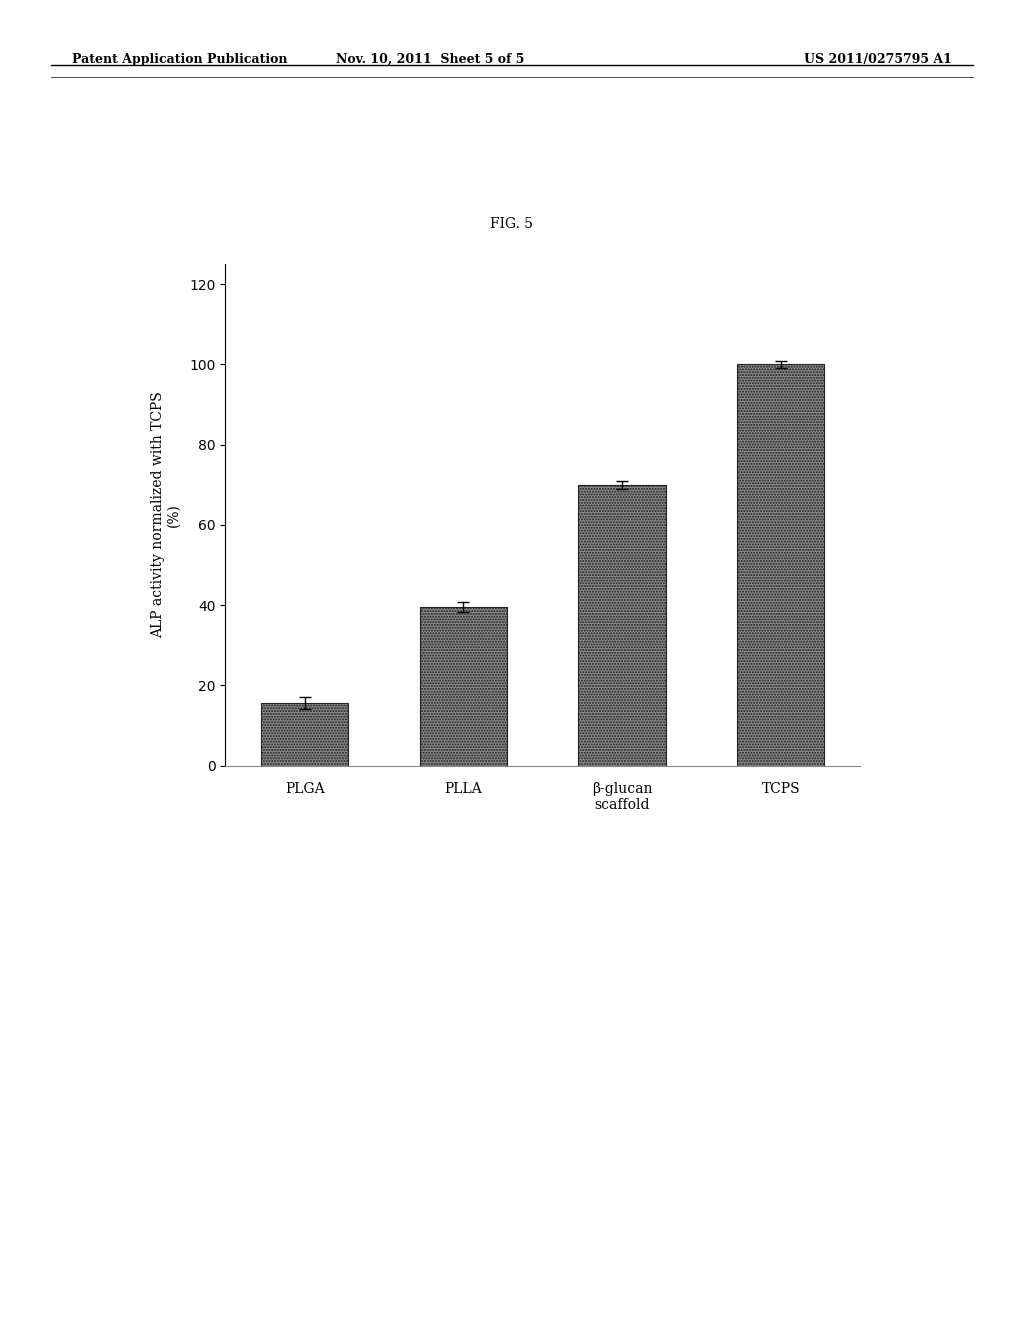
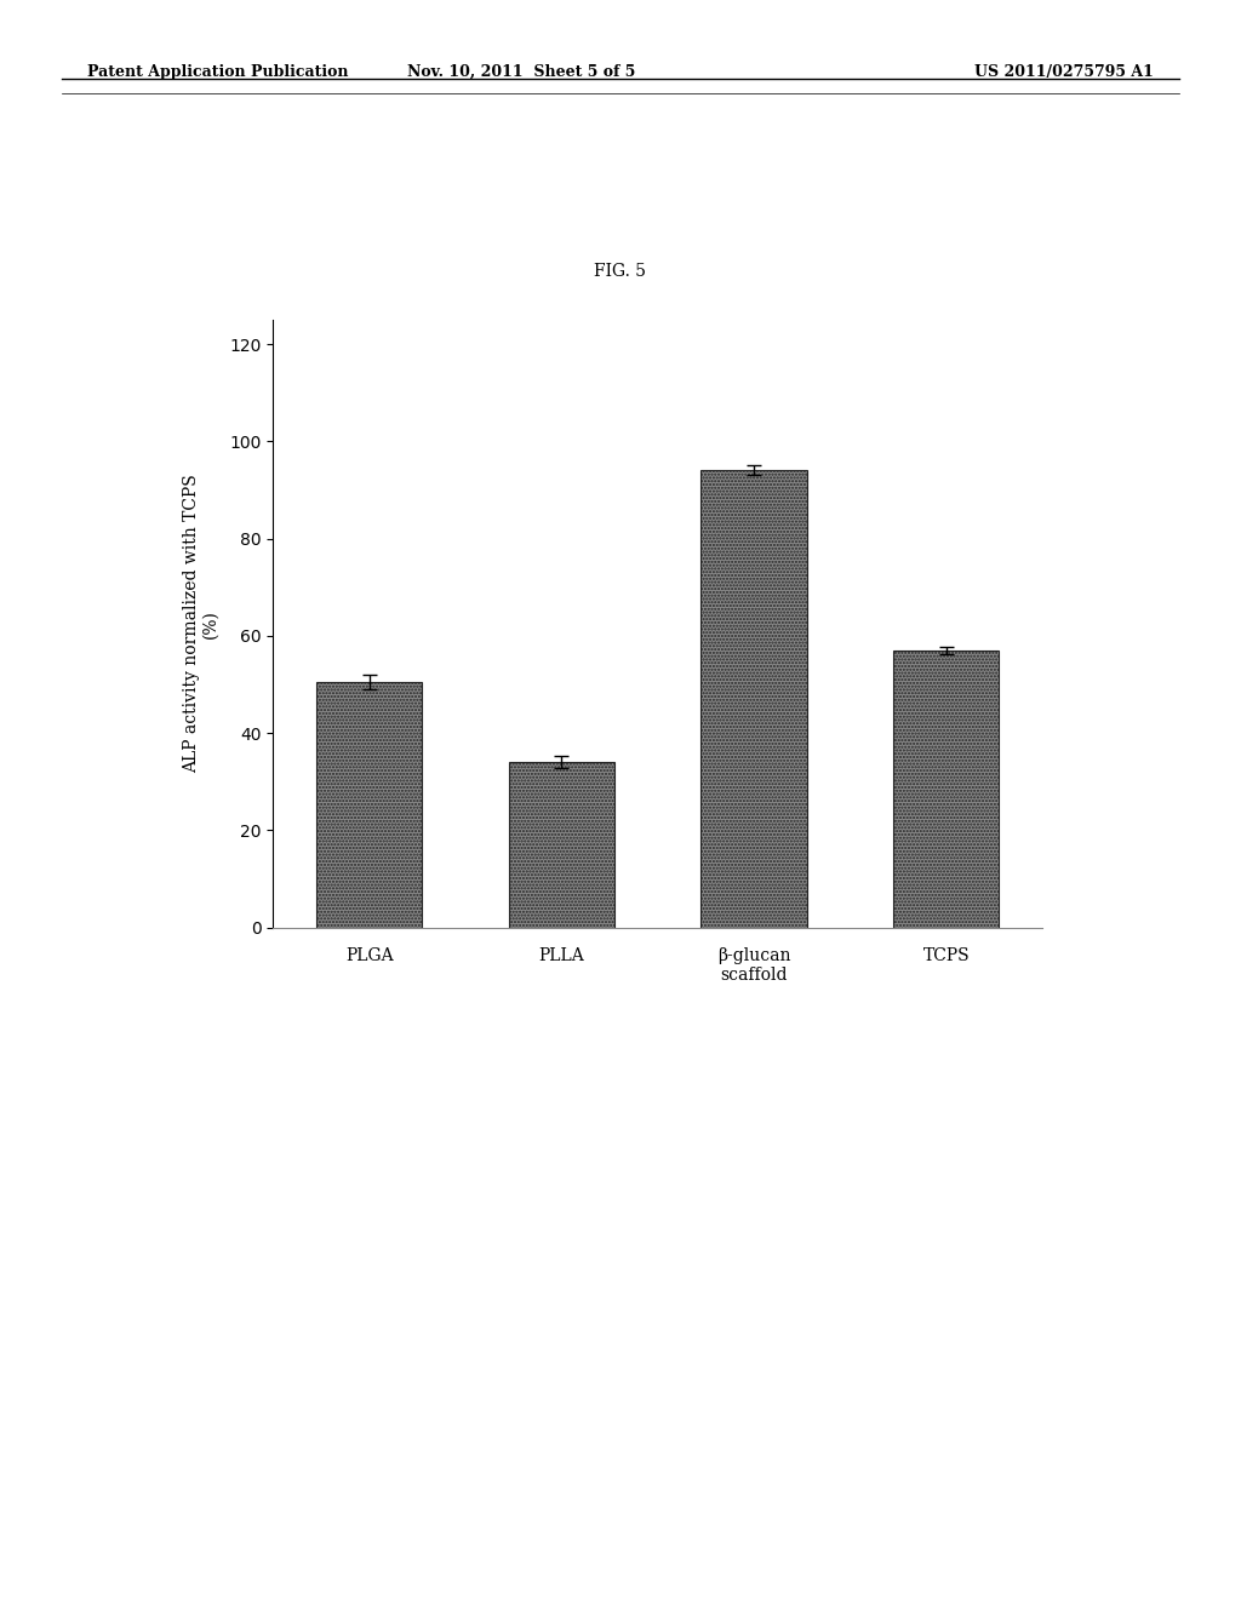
PLGA: 15.5 -> 50.5
PLLA: 39.5 -> 34.0
β-glucan scaffold: 70.0 -> 94.0
TCPS: 100.0 -> 57.0
